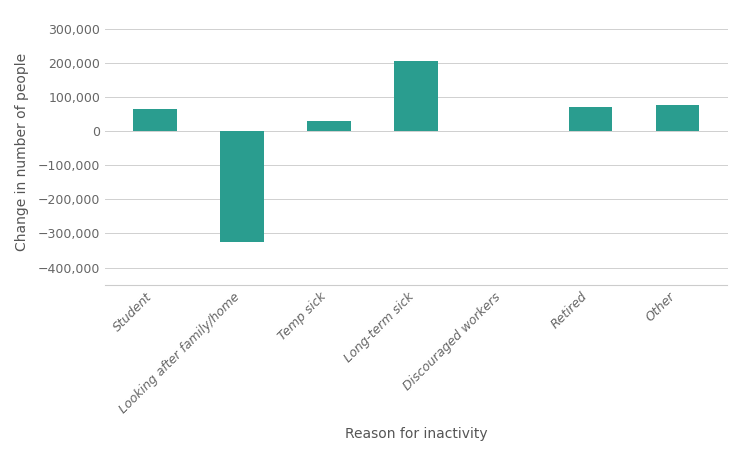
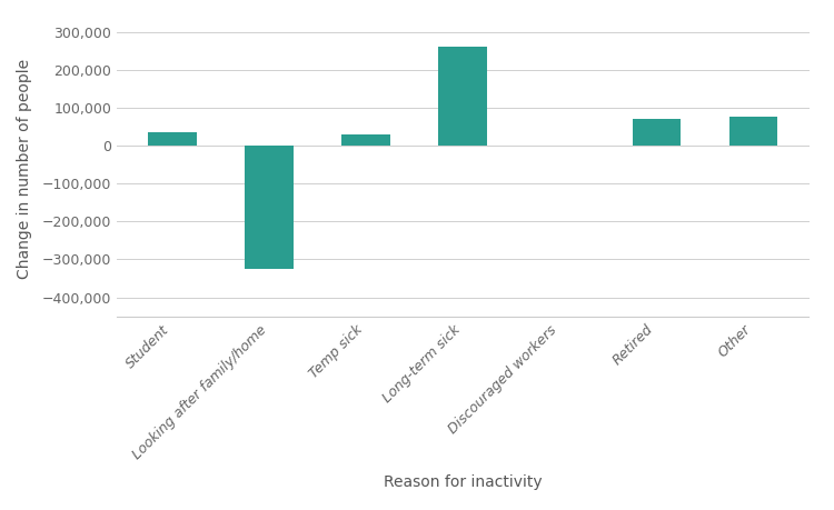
Student: 65,000 -> 35,000
Long-term sick: 205,000 -> 260,000
